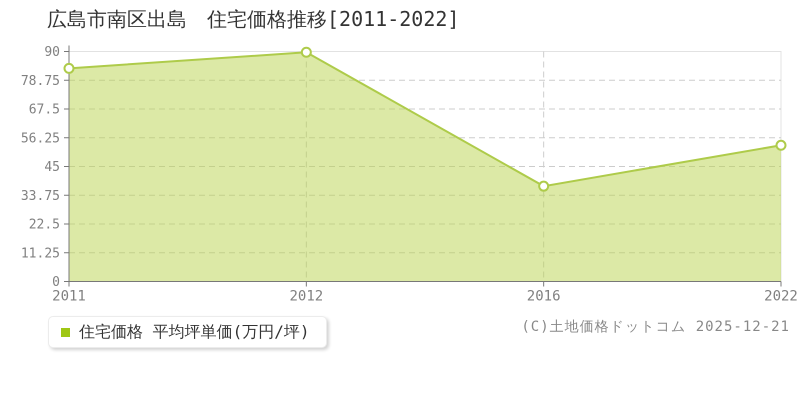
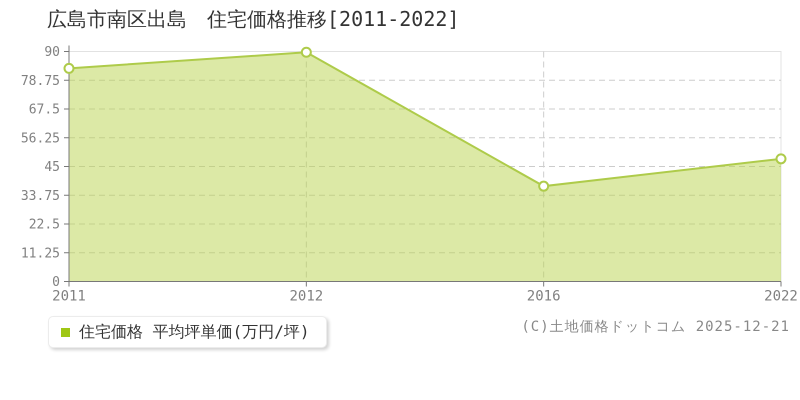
2022: 53 -> 48
